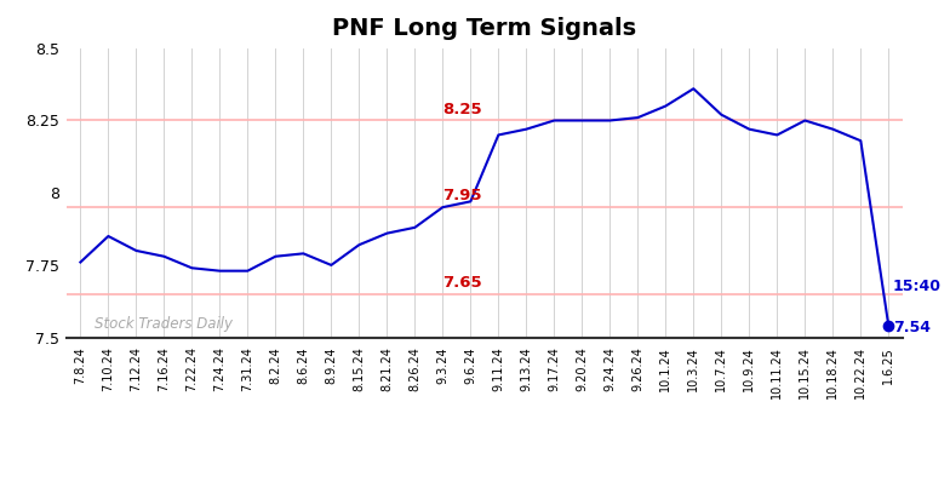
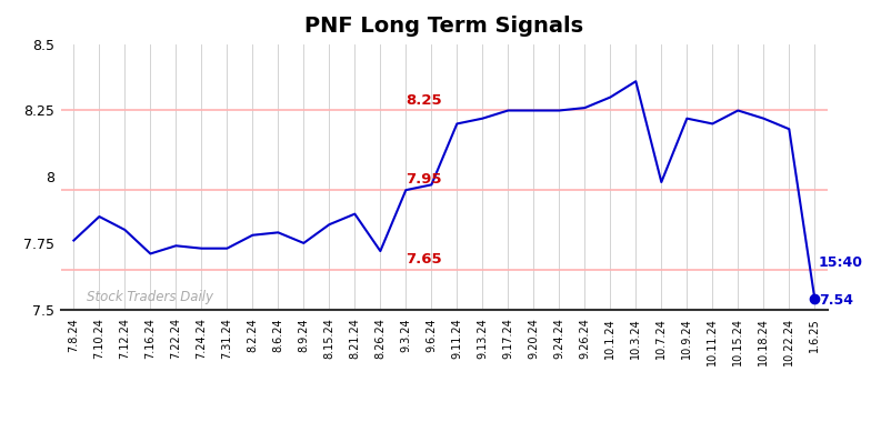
7.16.24: 7.78 -> 7.71
8.26.24: 7.88 -> 7.72
10.7.24: 8.27 -> 7.98
